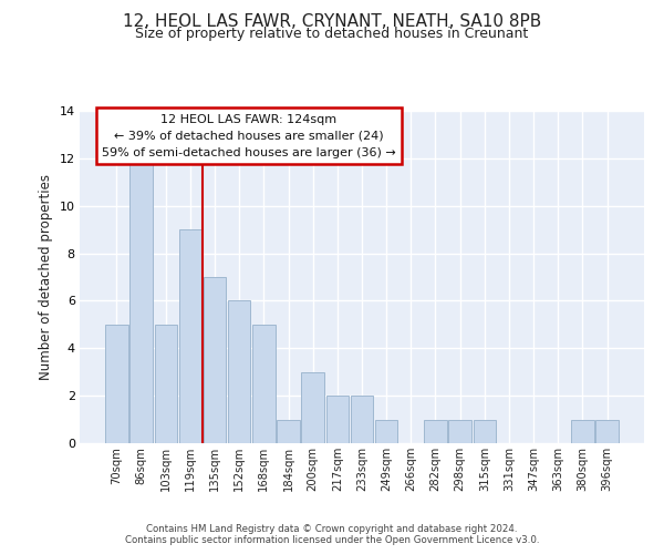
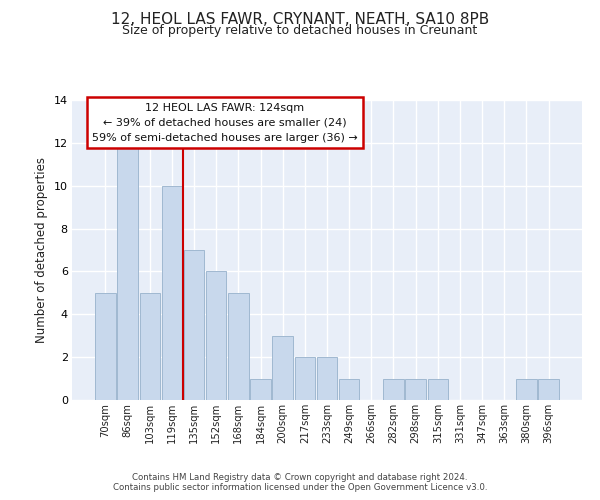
119sqm: 9 -> 10
